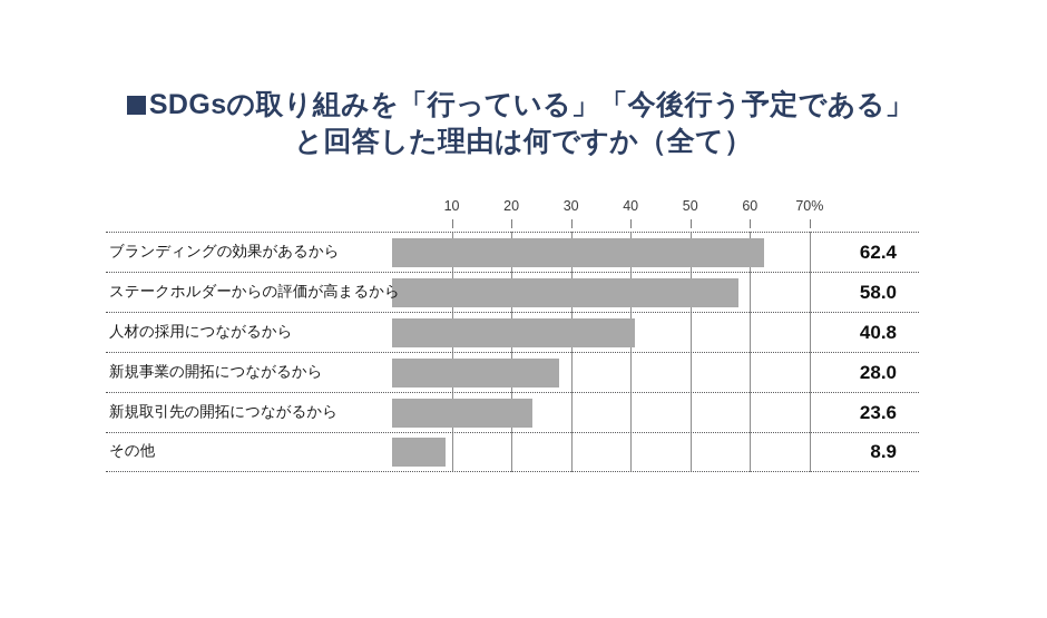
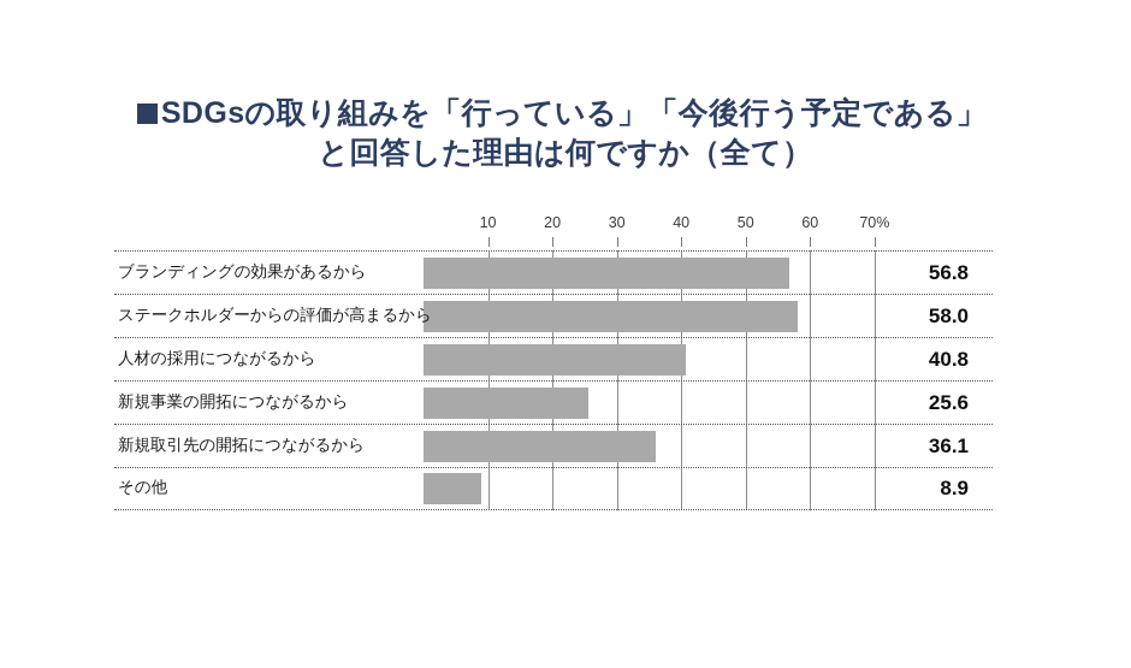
ブランディングの効果があるから: 62.4 -> 56.8
新規事業の開拓につながるから: 28.0 -> 25.6
新規取引先の開拓につながるから: 23.6 -> 36.1
